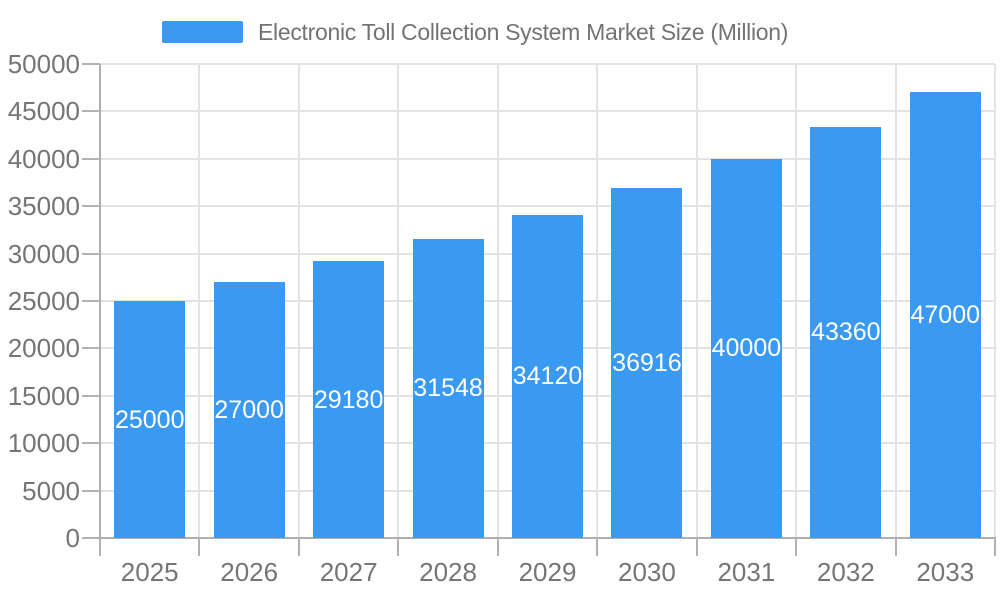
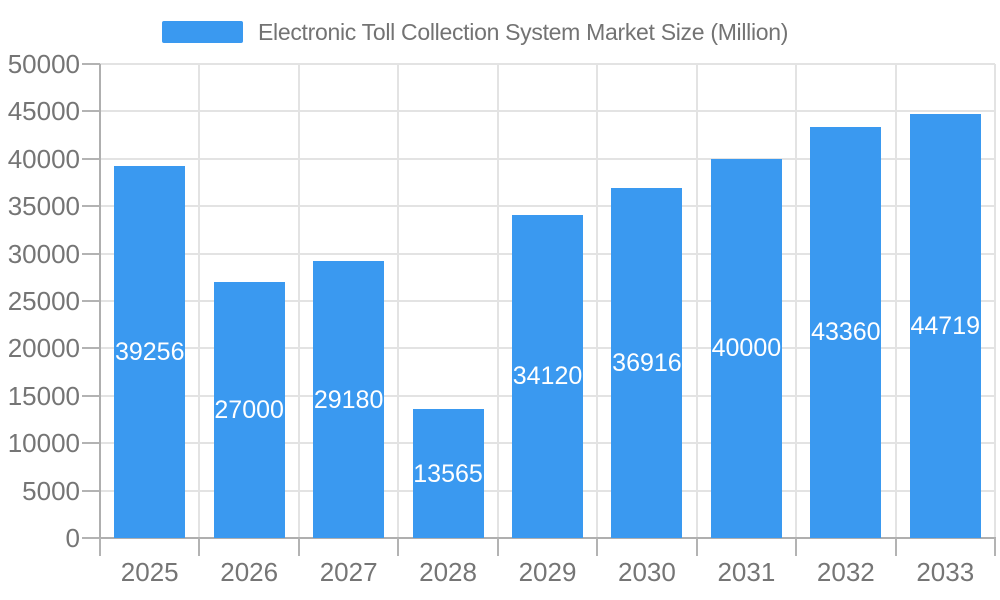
2025: 25000 -> 39256
2028: 31548 -> 13565
2033: 47000 -> 44719
